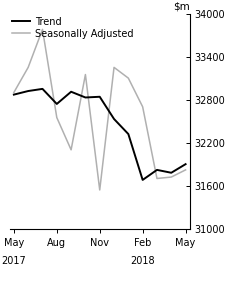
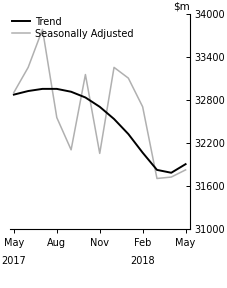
Trend/Aug: 32740 -> 32950
Trend/Nov: 32840 -> 32700
Seasonally Adjusted/Nov: 31540 -> 32050
Trend/Feb: 31680 -> 32060
